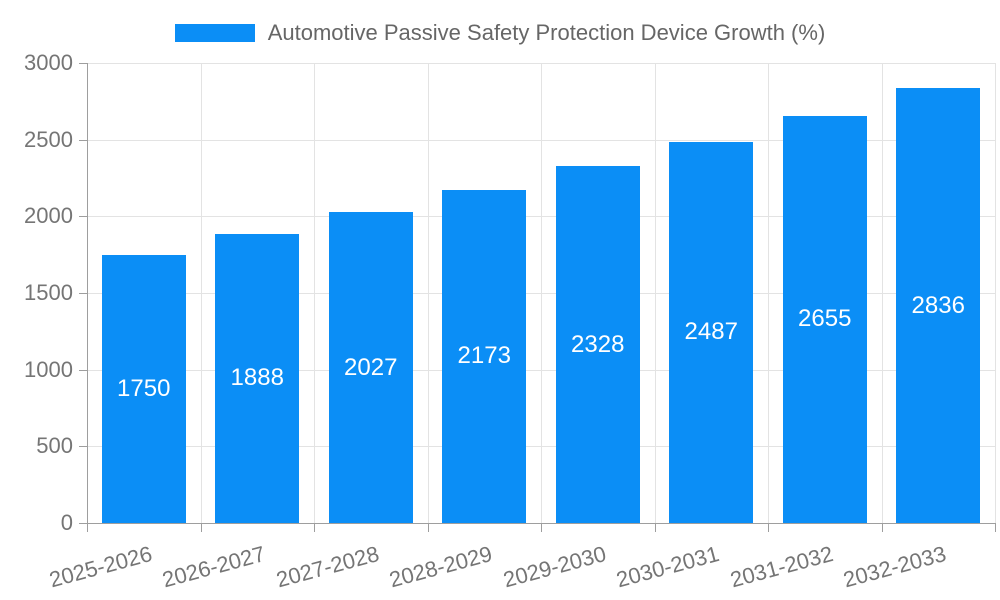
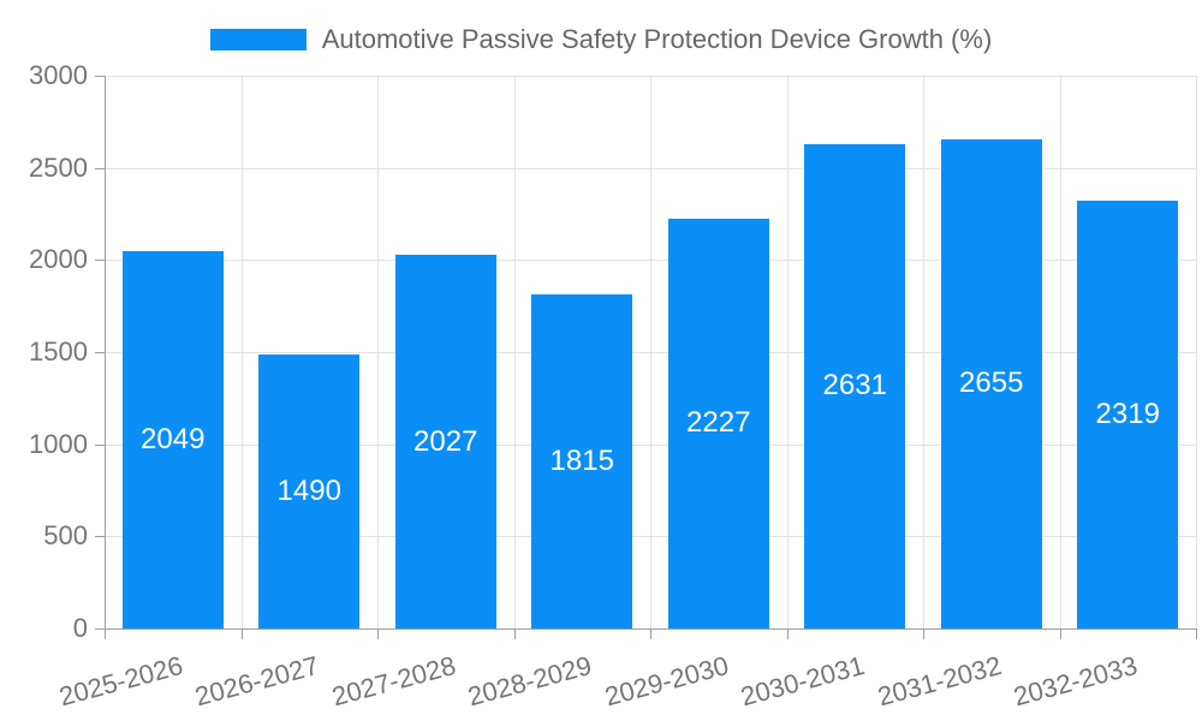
2025-2026: 1750 -> 2049
2026-2027: 1888 -> 1490
2028-2029: 2173 -> 1815
2029-2030: 2328 -> 2227
2030-2031: 2487 -> 2631
2032-2033: 2836 -> 2319
